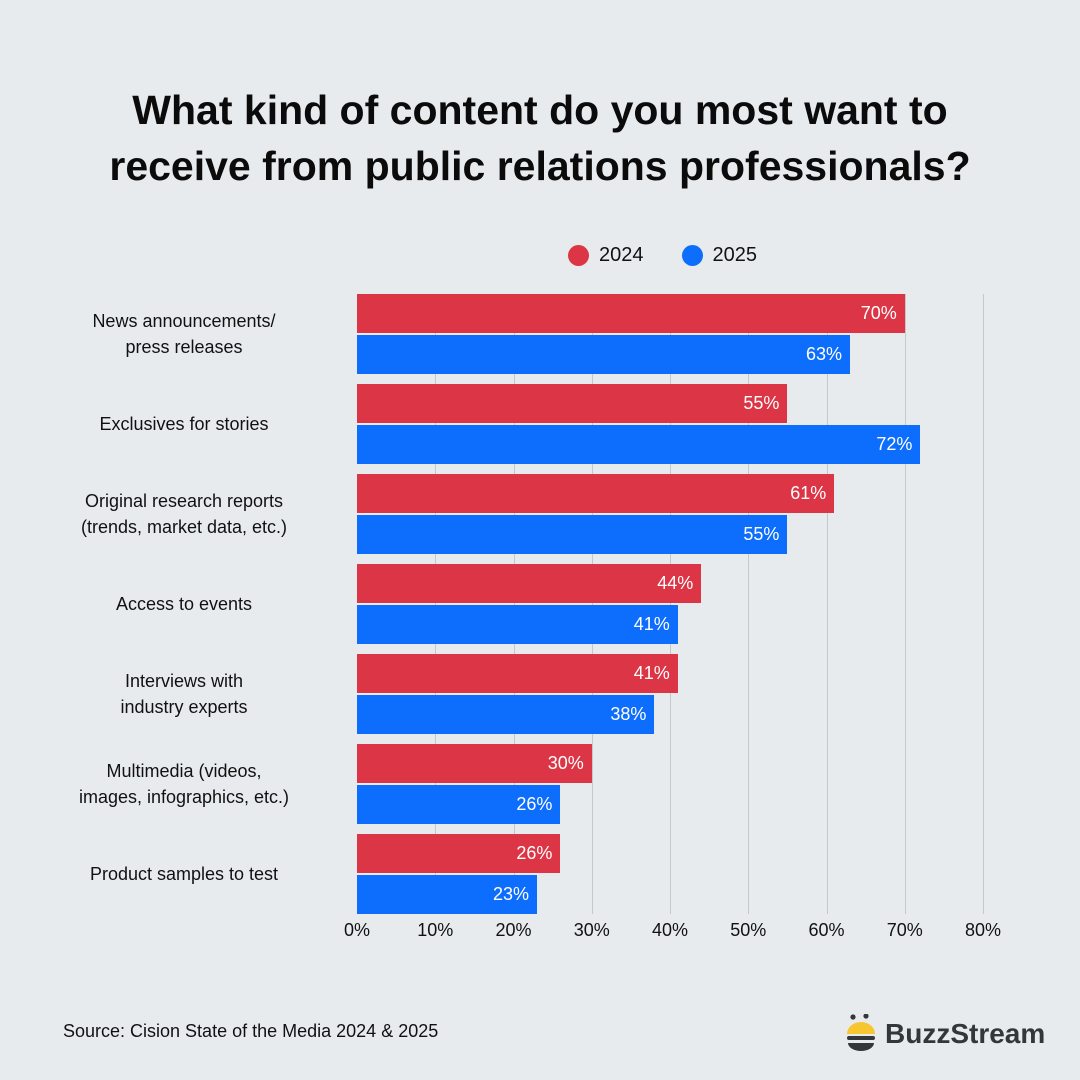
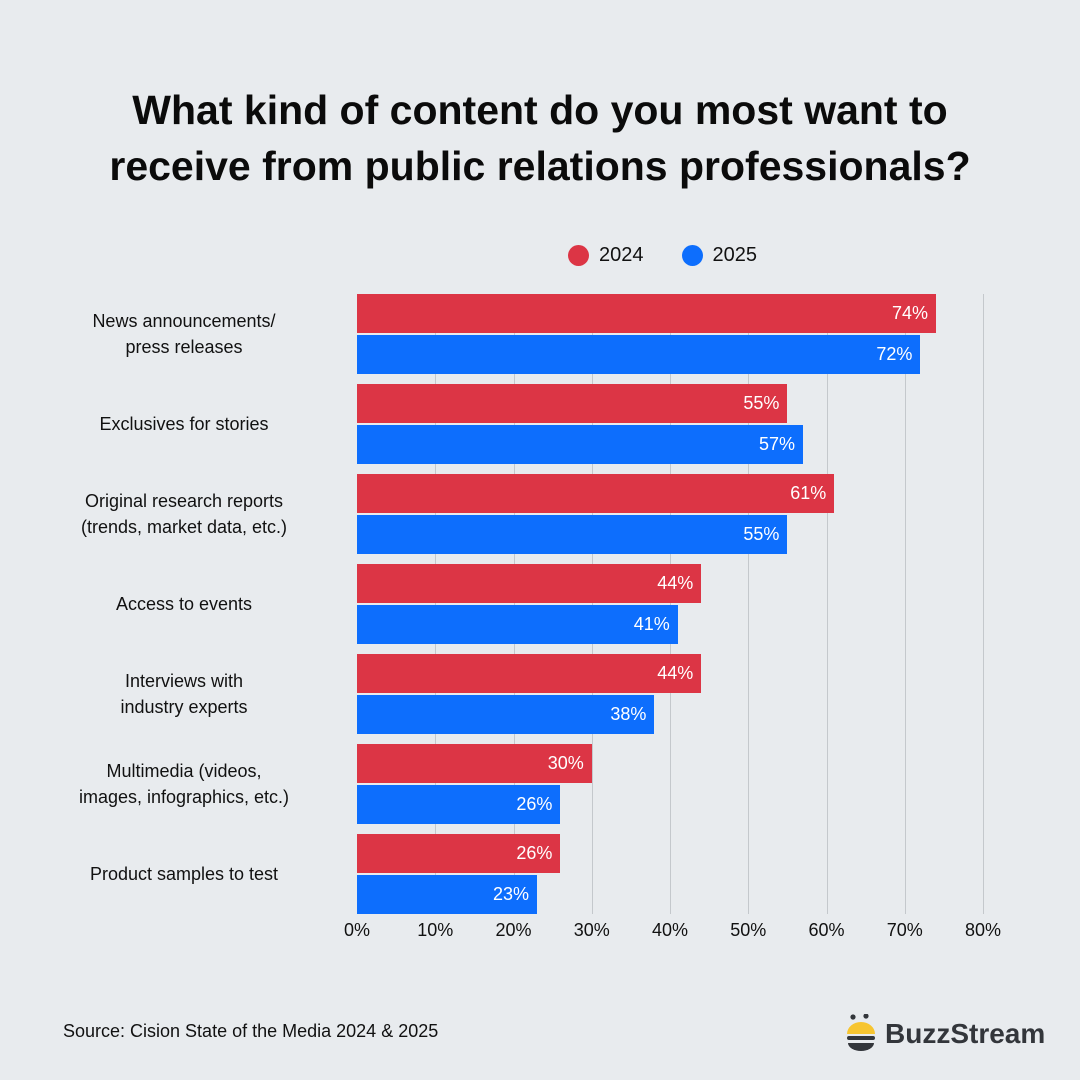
2024/News announcements/ press releases: 70% -> 74%
2025/News announcements/ press releases: 63% -> 72%
2025/Exclusives for stories: 72% -> 57%
2024/Interviews with industry experts: 41% -> 44%
